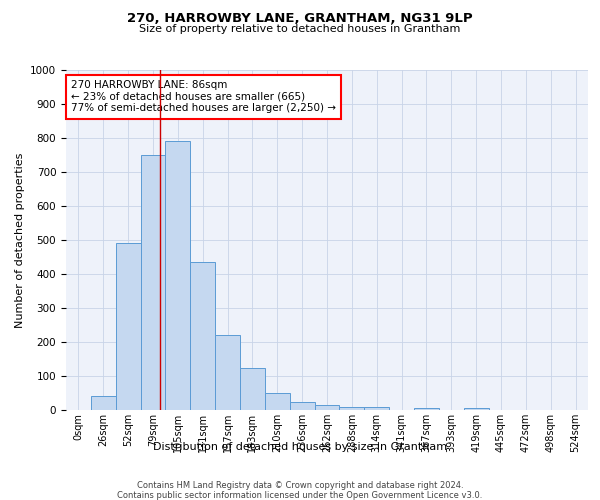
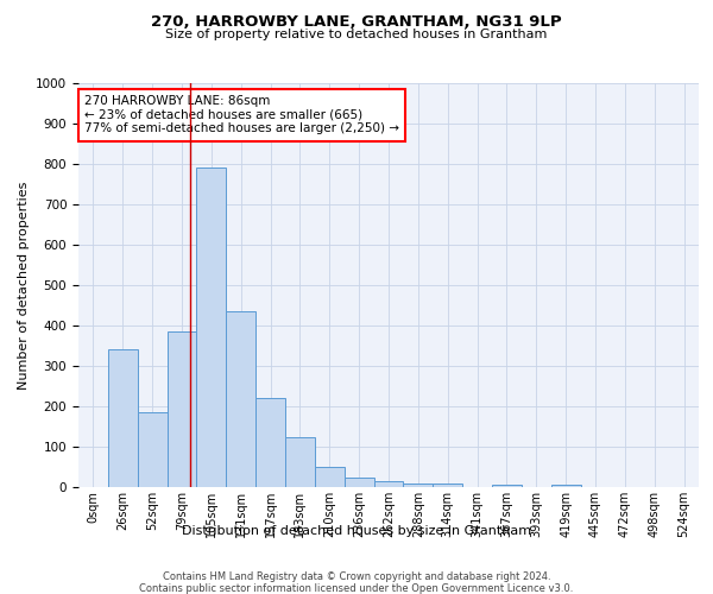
26sqm: 40 -> 340
52sqm: 490 -> 185
79sqm: 750 -> 385
